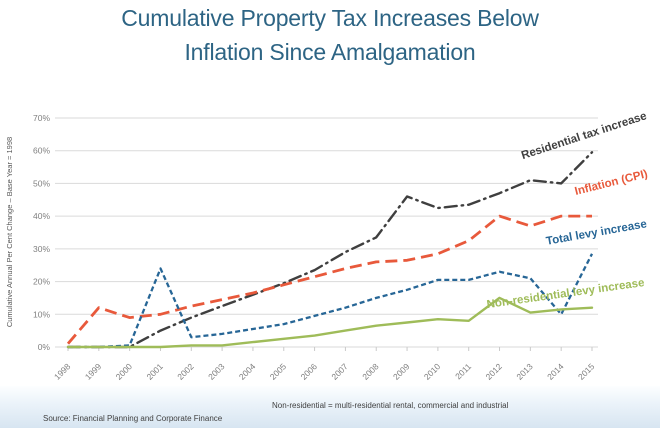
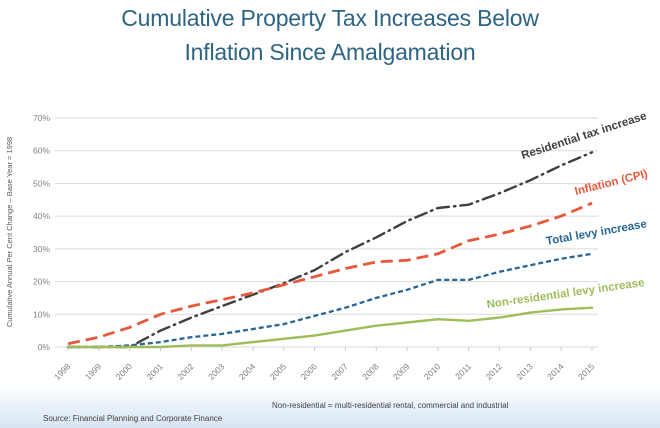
Inflation (CPI)/1999: 12% -> 3%
Inflation (CPI)/2000: 9% -> 6%
Total levy increase/2001: 24% -> 2%
Residential tax increase/2009: 46% -> 38%
Inflation (CPI)/2012: 40% -> 34%
Non-residential levy increase/2012: 15% -> 9%
Total levy increase/2013: 21% -> 25%
Residential tax increase/2014: 50% -> 56%
Total levy increase/2014: 10% -> 27%
Inflation (CPI)/2015: 40% -> 44%
